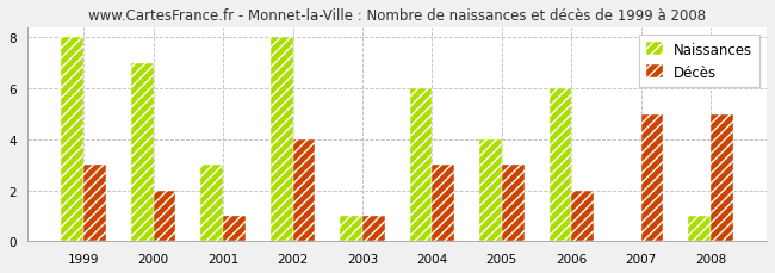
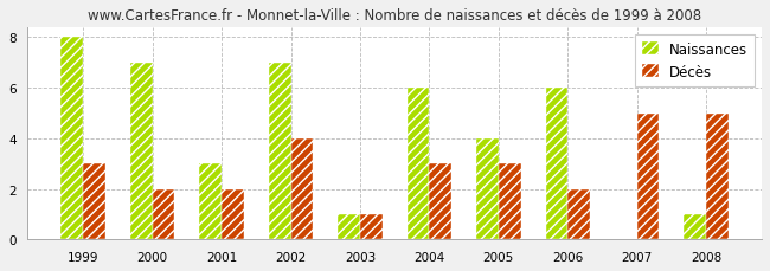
Décès/2001: 1 -> 2
Naissances/2002: 8 -> 7
